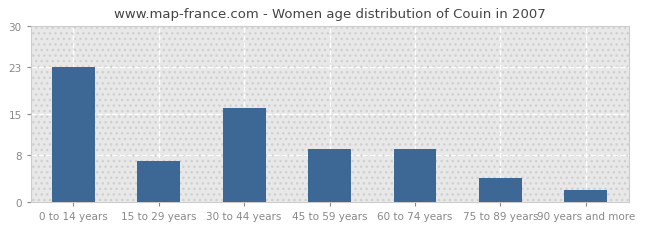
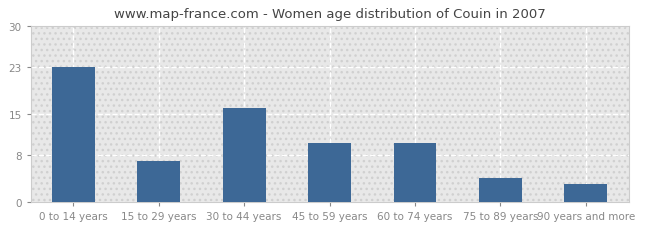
45 to 59 years: 9 -> 10
60 to 74 years: 9 -> 10
90 years and more: 2 -> 3
